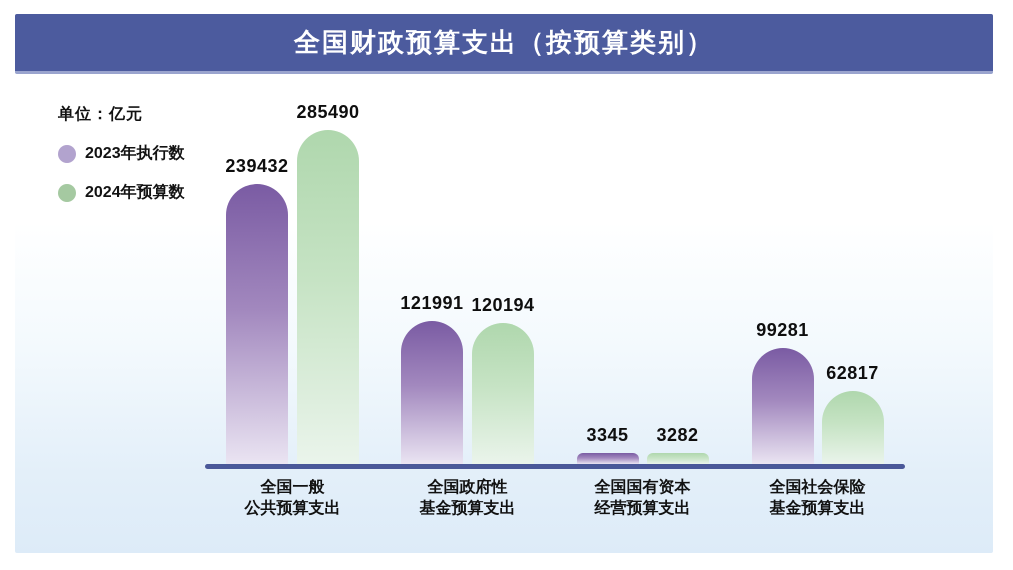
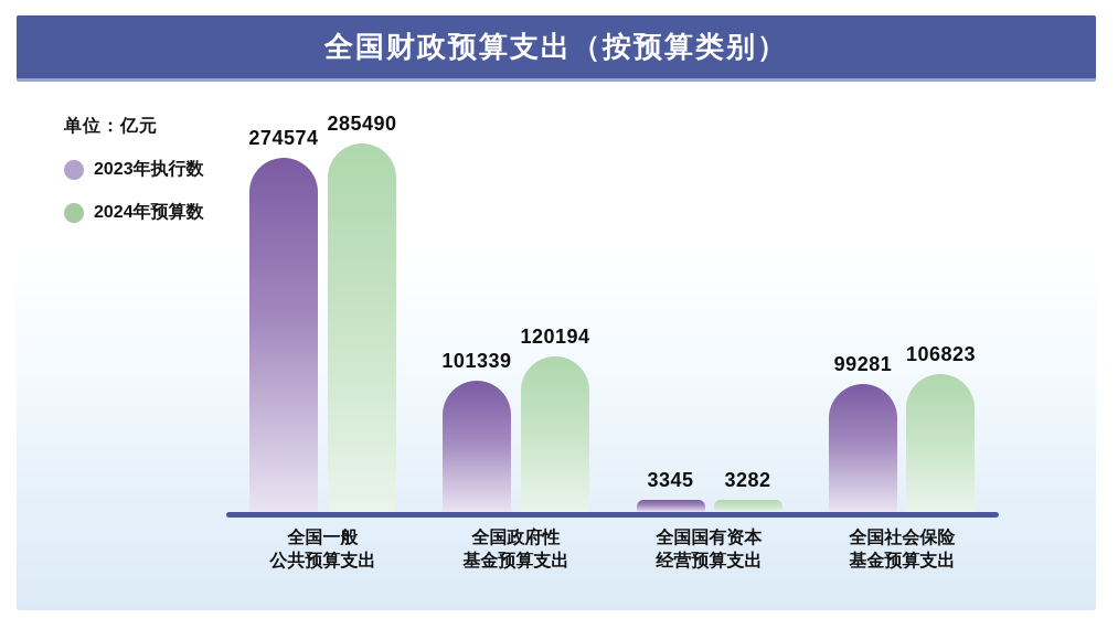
2023年执行数/全国一般公共预算支出: 239432 -> 274574
2023年执行数/全国政府性基金预算支出: 121991 -> 101339
2024年预算数/全国社会保险基金预算支出: 62817 -> 106823
